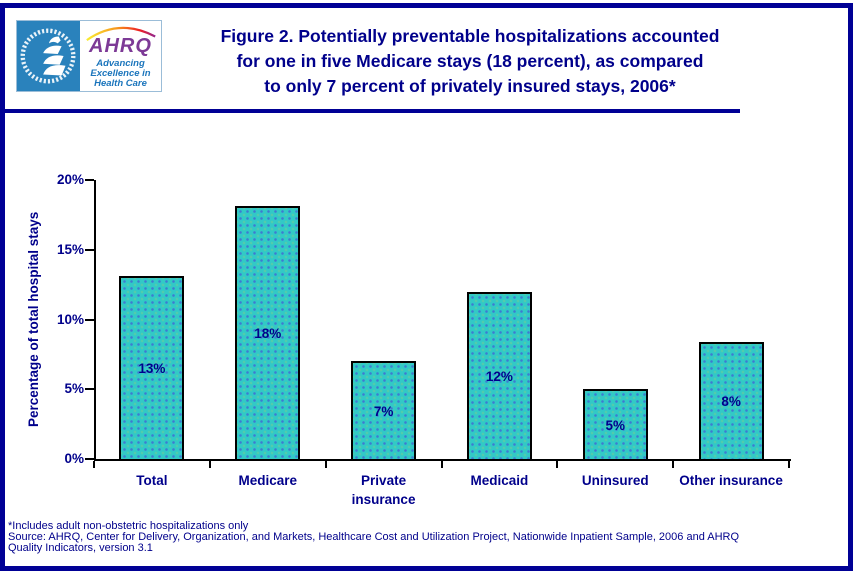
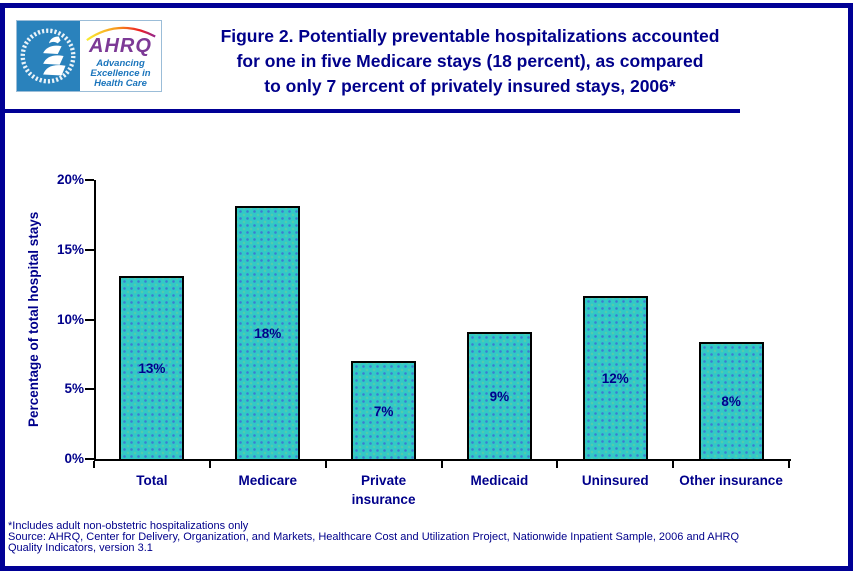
Medicaid: 12% -> 9%
Uninsured: 5% -> 12%
